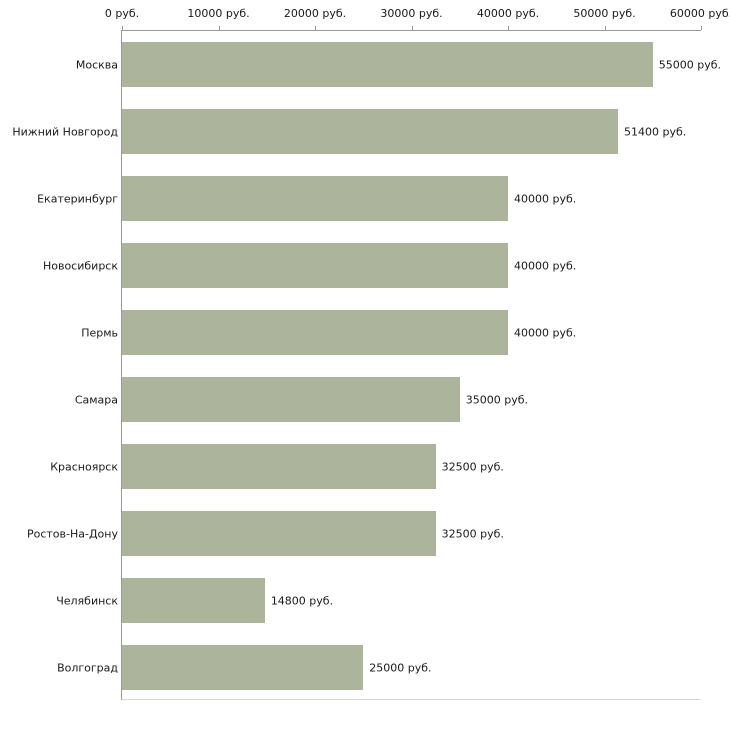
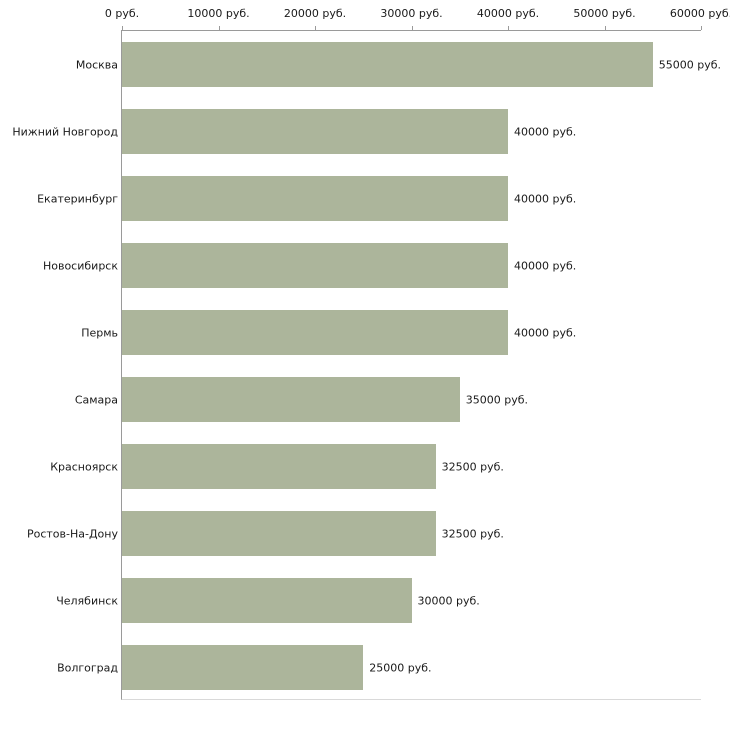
Нижний Новгород: 51400 -> 40000
Челябинск: 14800 -> 30000
